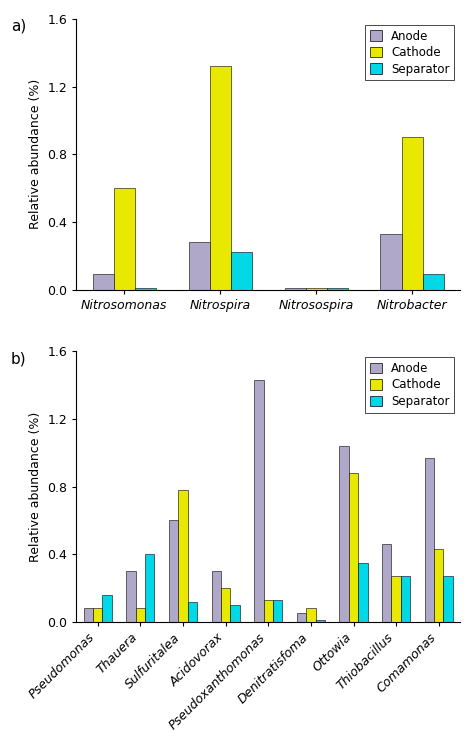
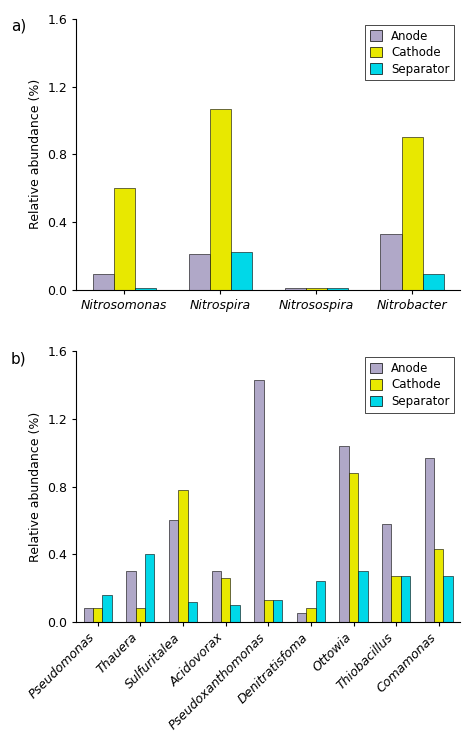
Anode/Nitrospira: 0.28 -> 0.21
Cathode/Nitrospira: 1.32 -> 1.07
Cathode/Acidovorax: 0.20 -> 0.26
Separator/Denitratisfoma: 0.01 -> 0.24
Separator/Ottowia: 0.35 -> 0.30
Anode/Thiobacillus: 0.46 -> 0.58
